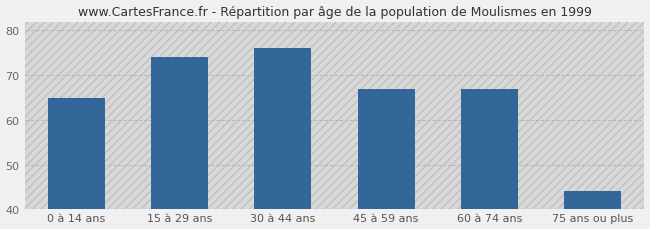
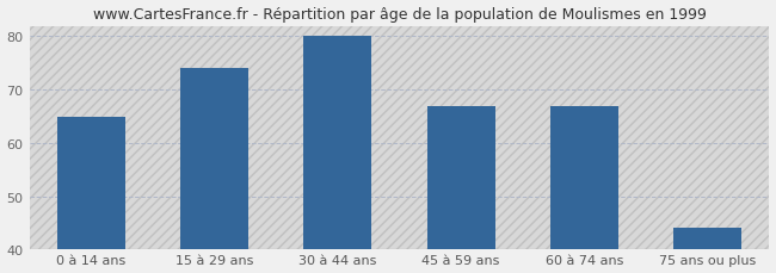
30 à 44 ans: 76 -> 80
